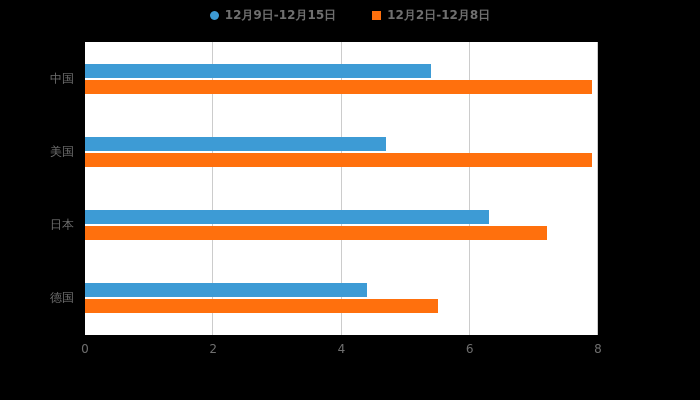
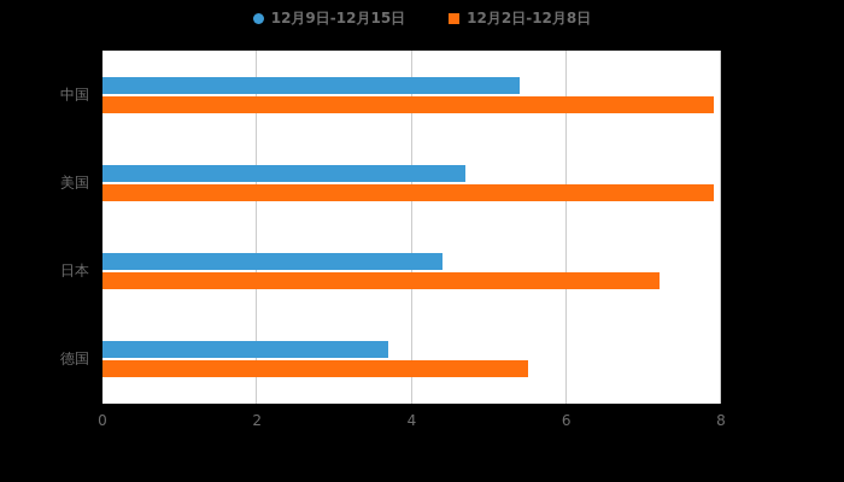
12月9日-12月15日/日本: 6.3 -> 4.4
12月9日-12月15日/德国: 4.4 -> 3.7
